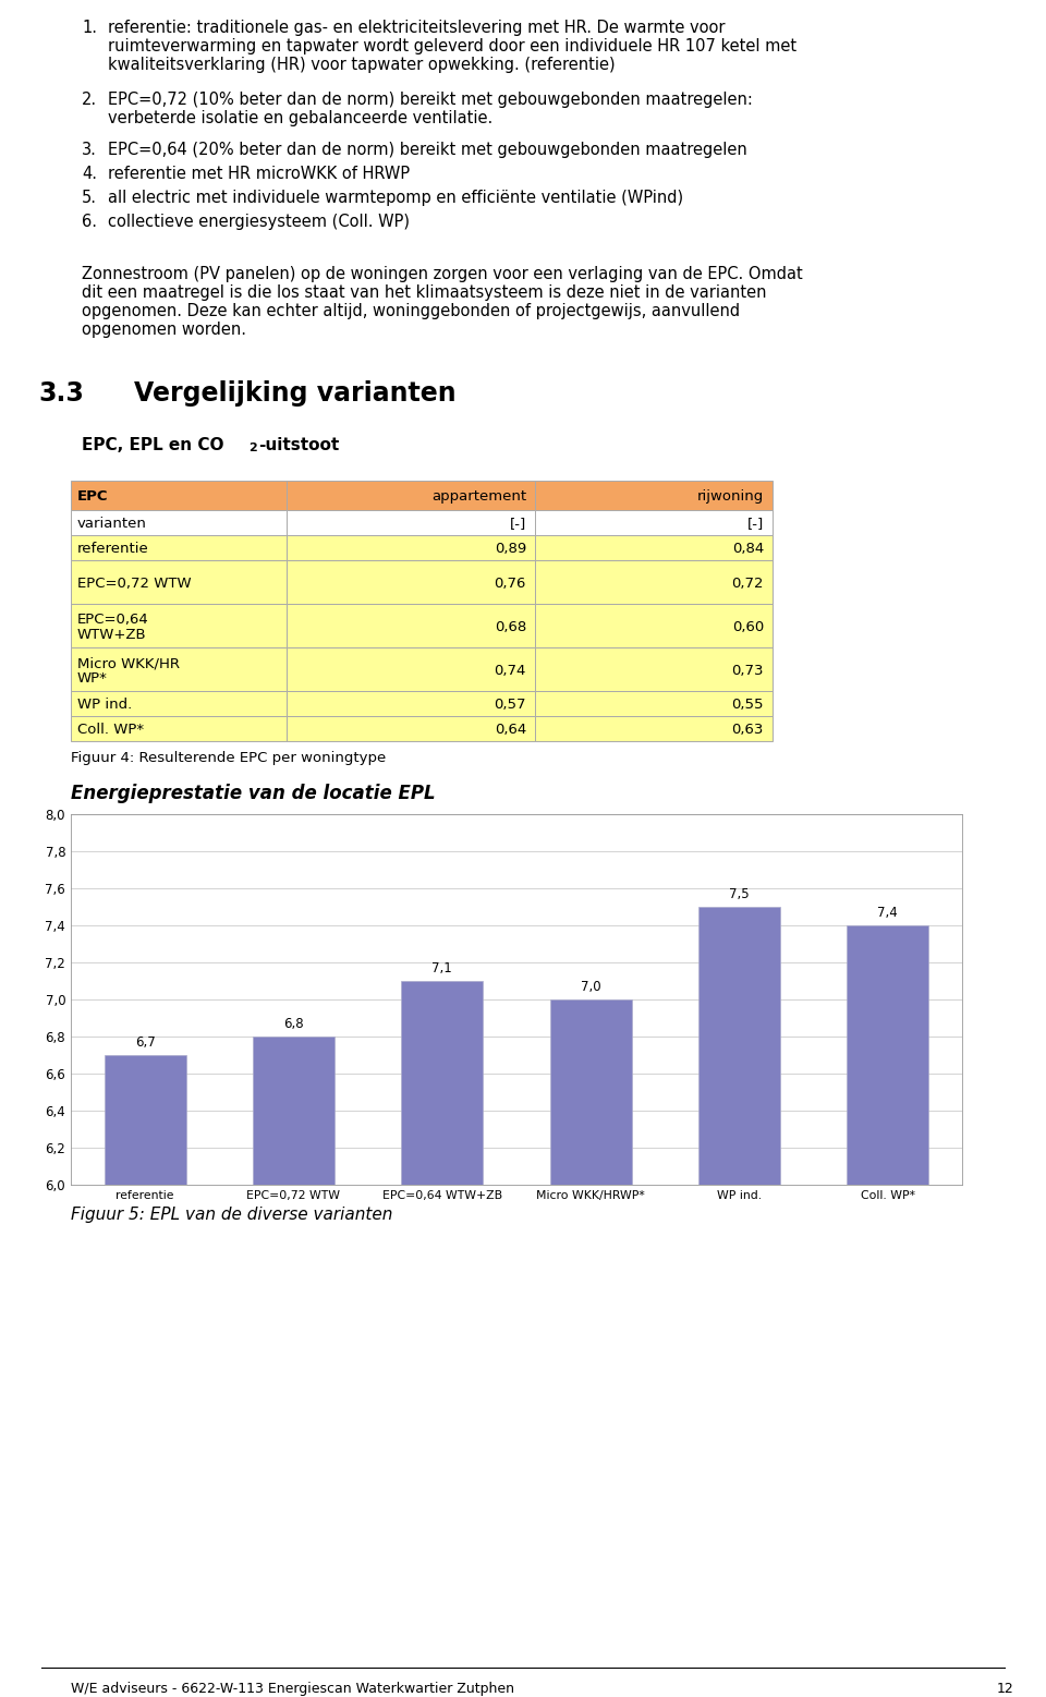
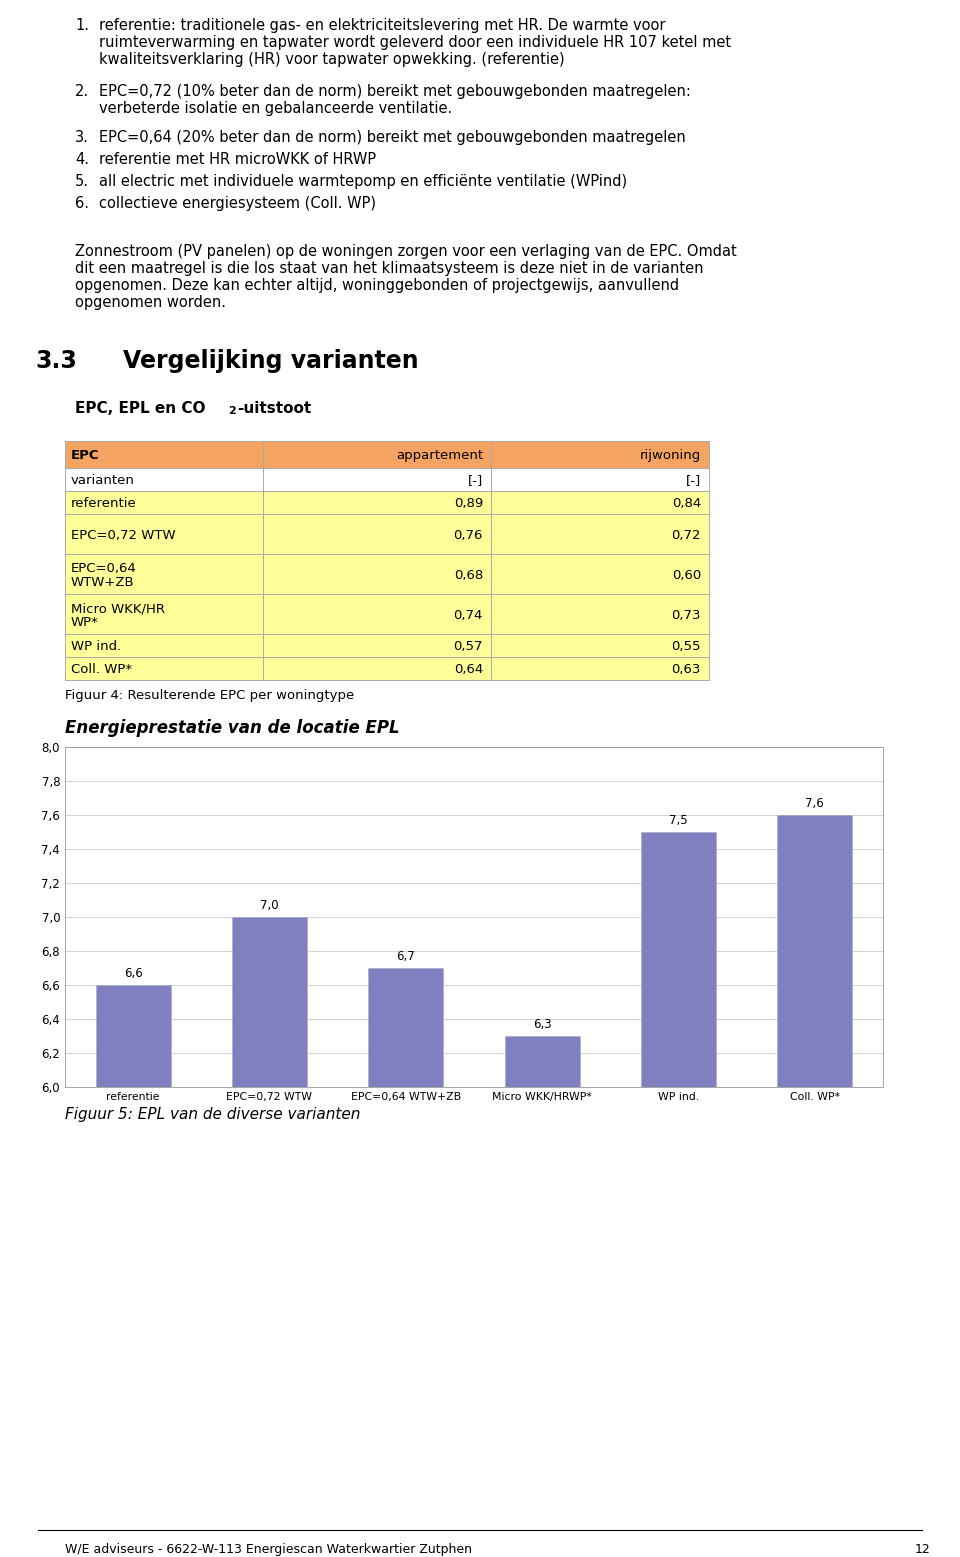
referentie: 6,7 -> 6,6
EPC=0,72 WTW: 6,8 -> 7,0
EPC=0,64 WTW+ZB: 7,1 -> 6,7
Micro WKK/HRWP*: 7,0 -> 6,3
Coll. WP*: 7,4 -> 7,6
